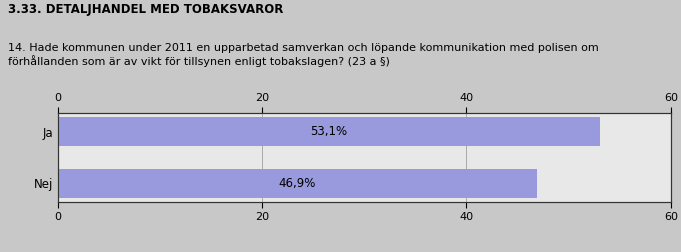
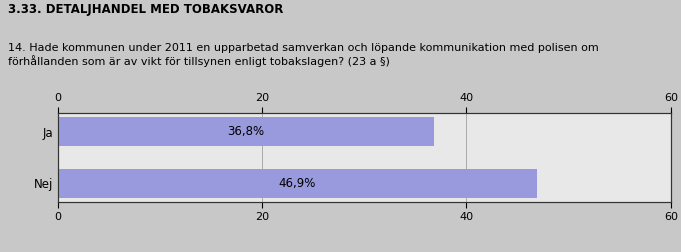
Ja: 53,1% -> 36,8%
